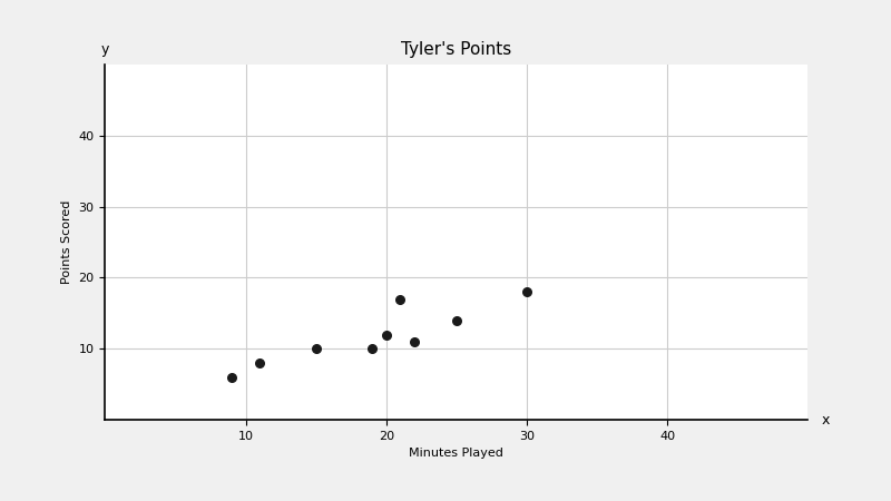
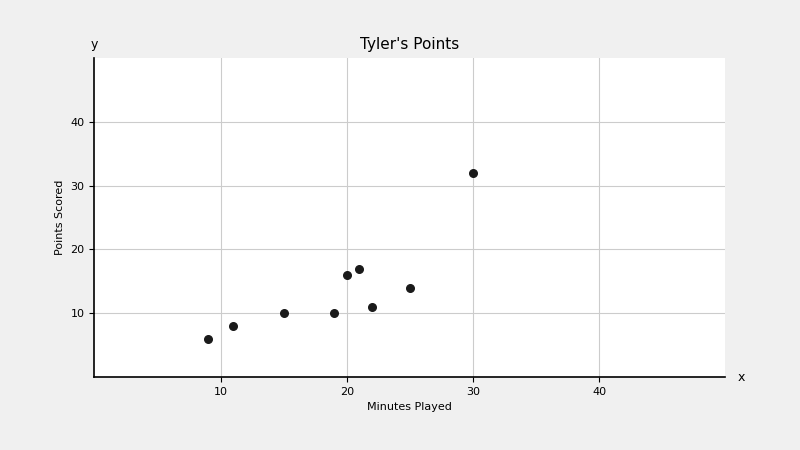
20: 12 -> 16
30: 18 -> 32
